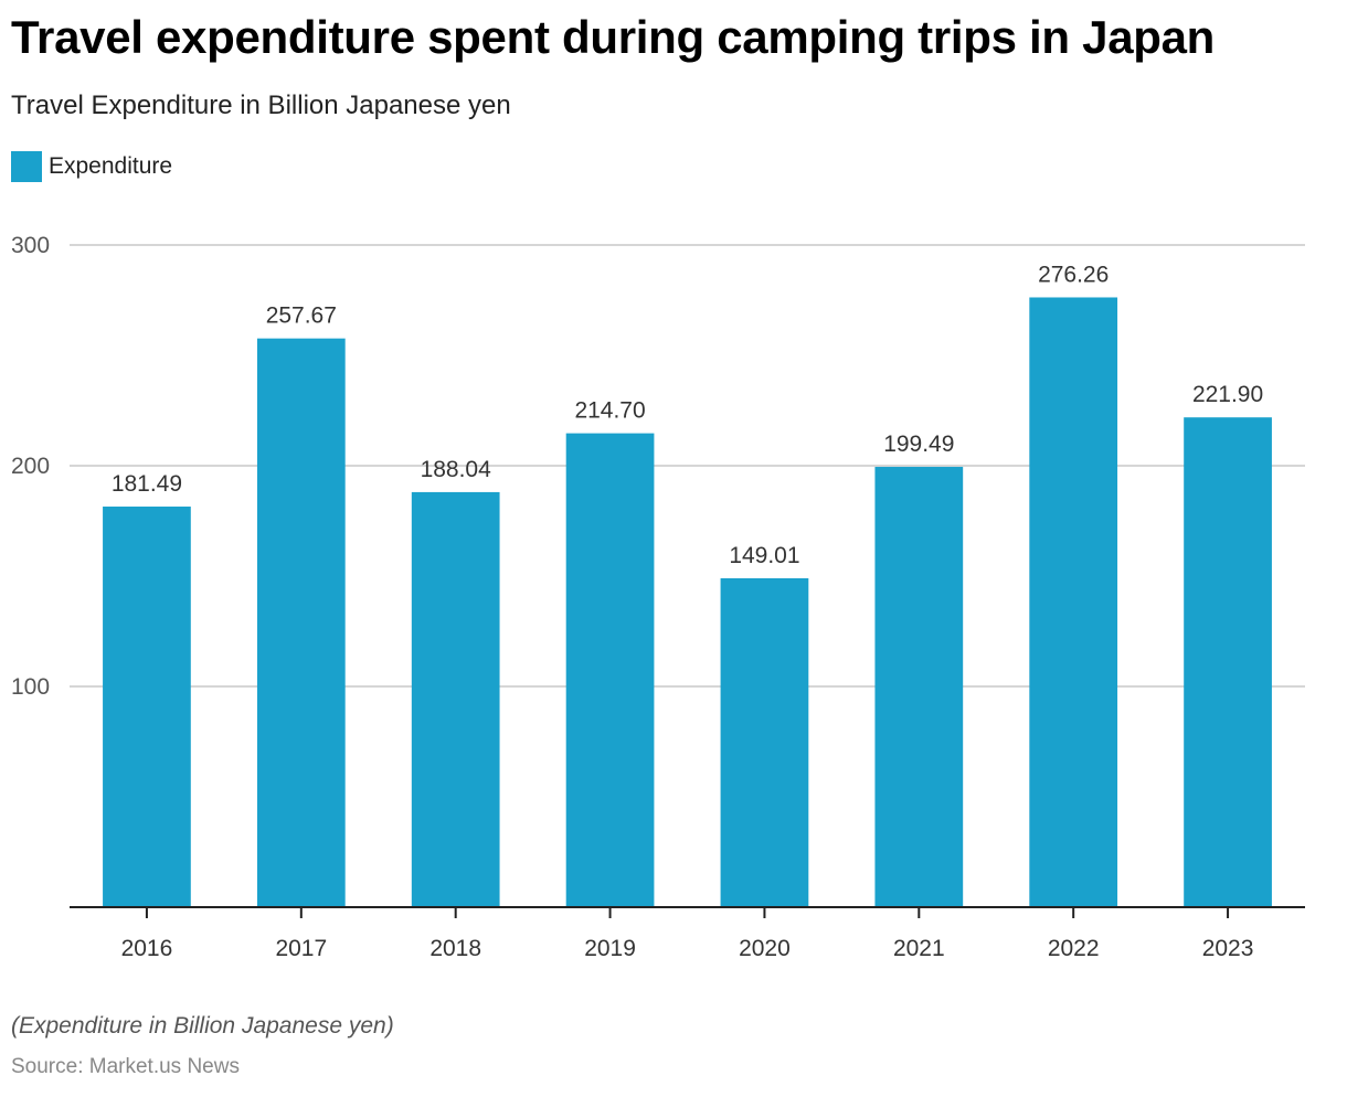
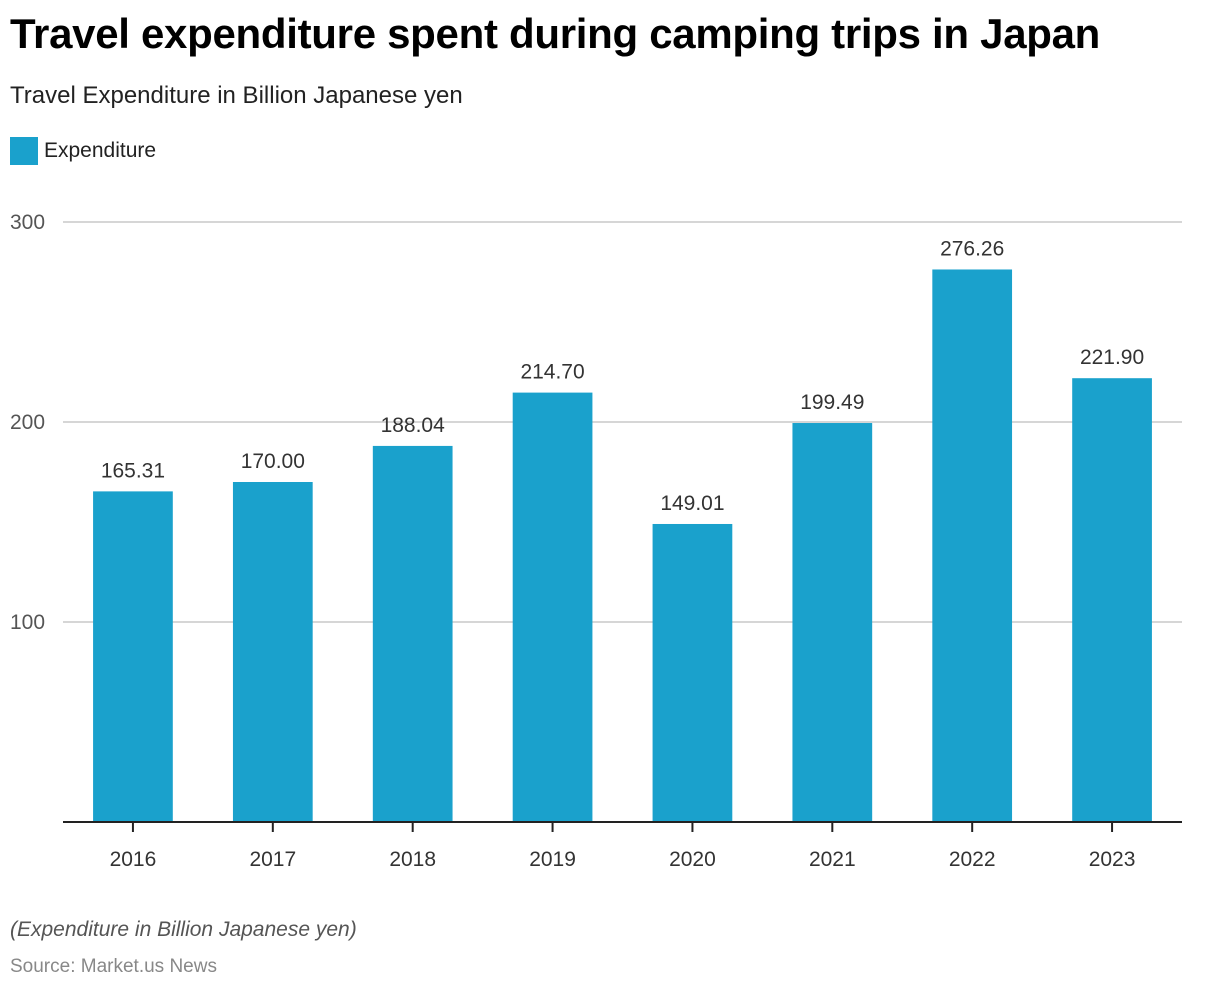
2016: 181.49 -> 165.31
2017: 257.67 -> 170.00
